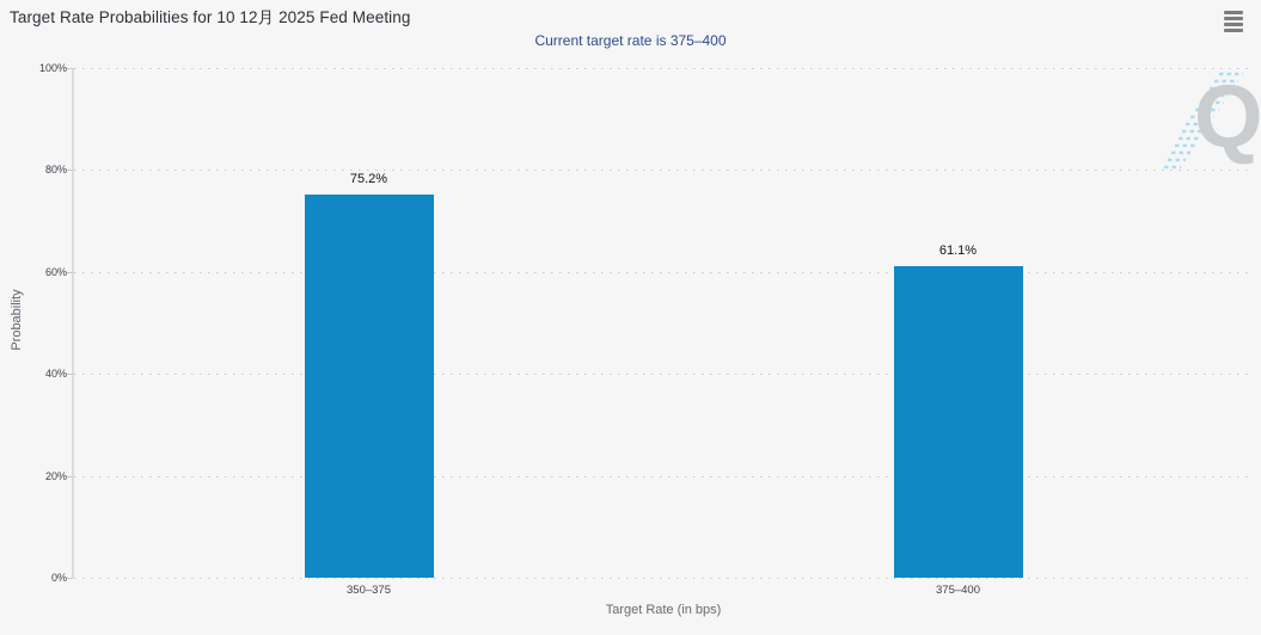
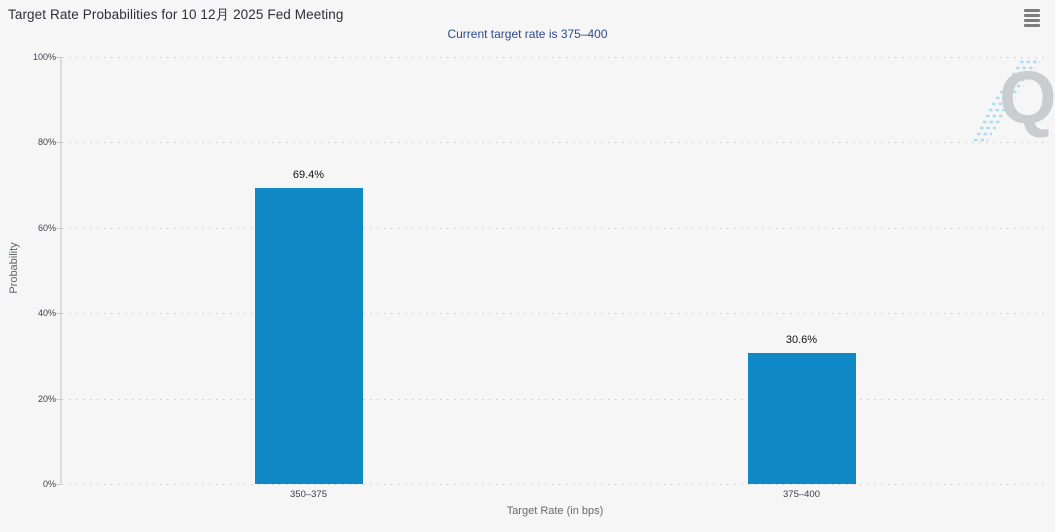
350–375: 75.2% -> 69.4%
375–400: 61.1% -> 30.6%
